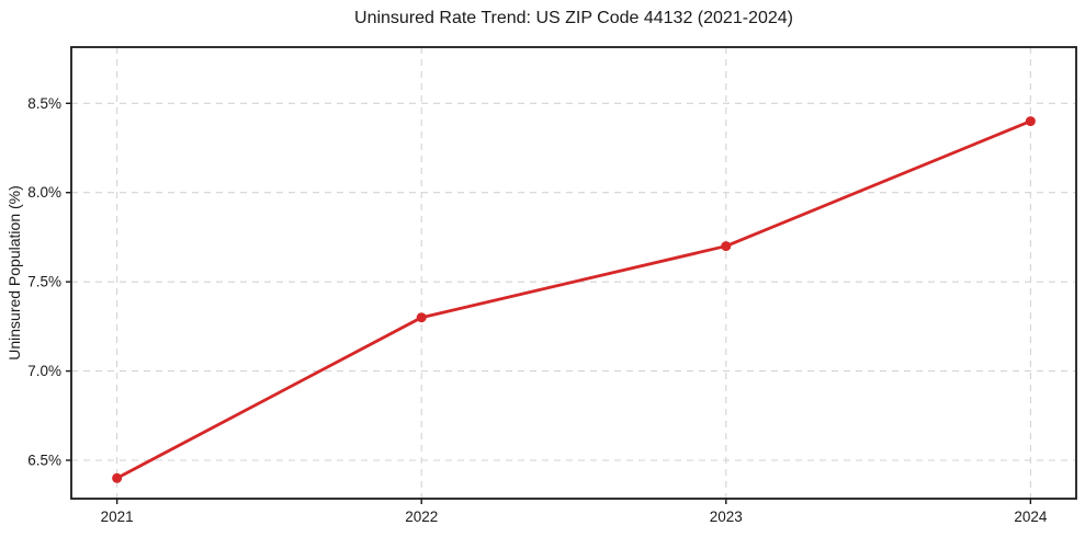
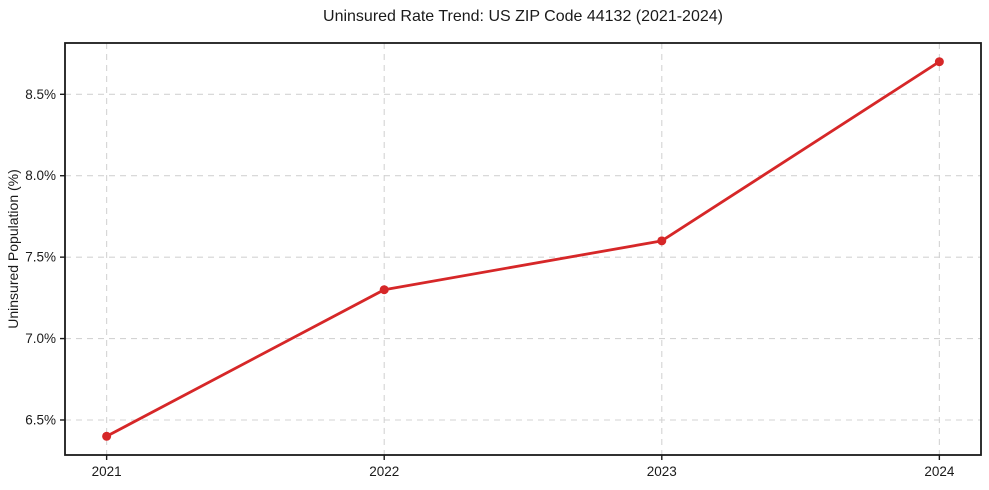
2023: 7.7% -> 7.6%
2024: 8.4% -> 8.7%
